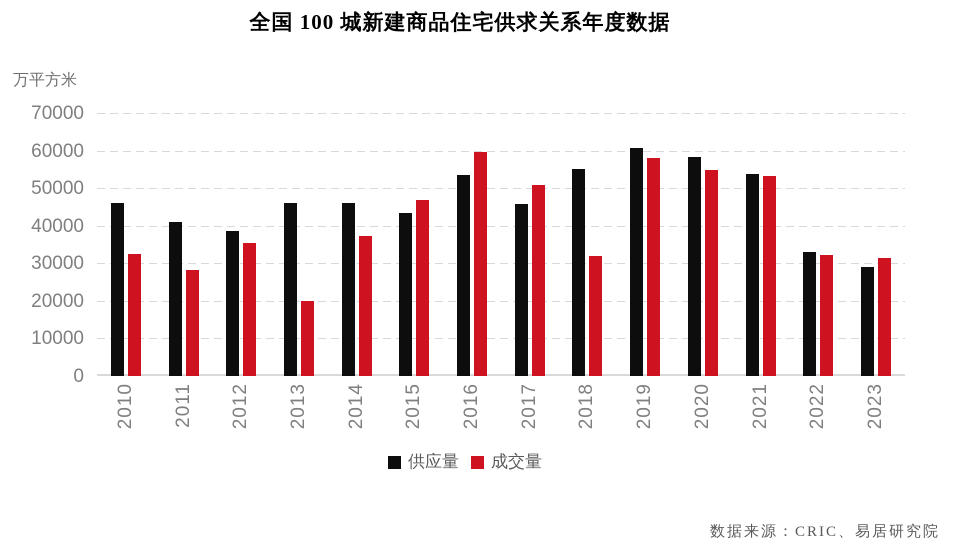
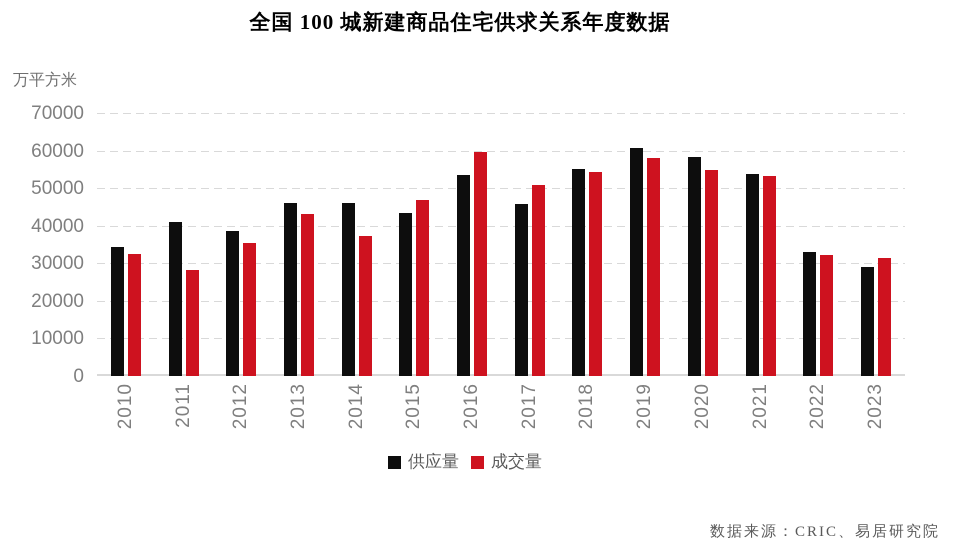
供应量/2010: 46000 -> 34000
成交量/2013: 20000 -> 43000
成交量/2018: 32000 -> 54000
